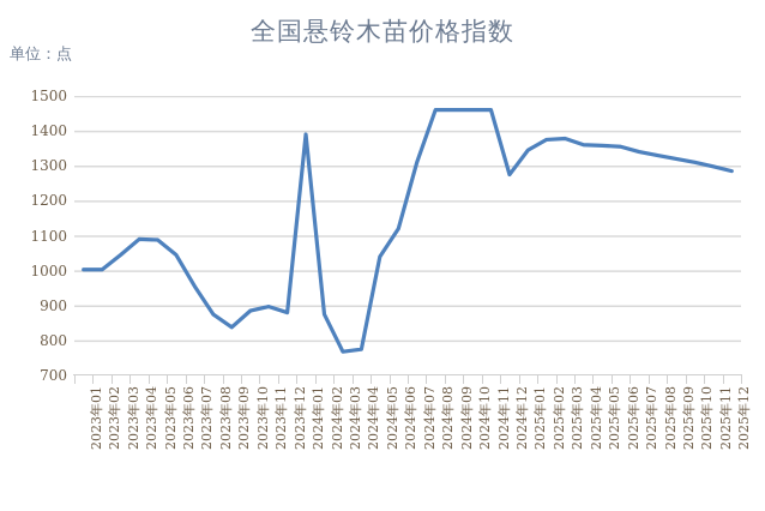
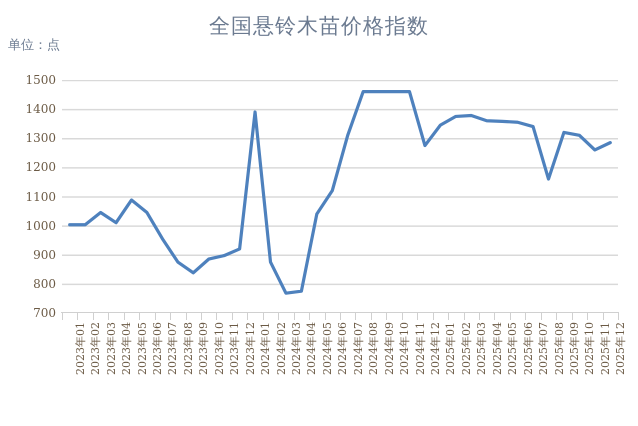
2023年04: 1090 -> 1010
2023年12: 880 -> 920
2025年08: 1330 -> 1160
2025年11: 1300 -> 1260
